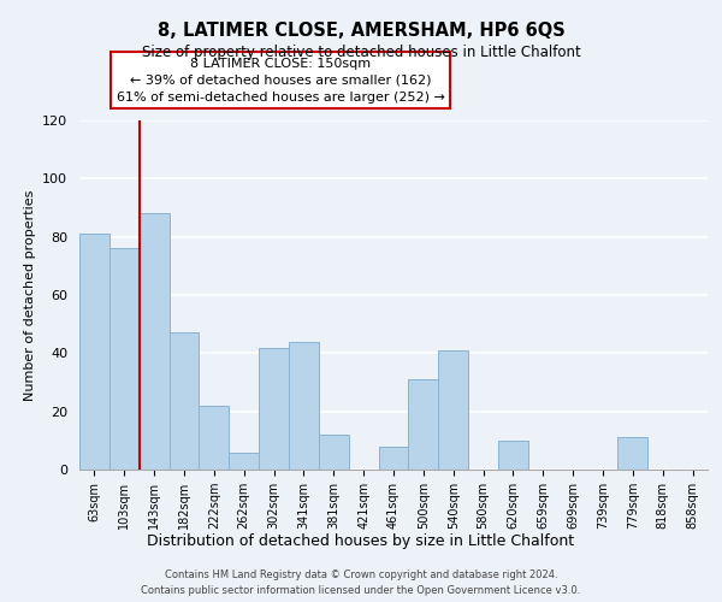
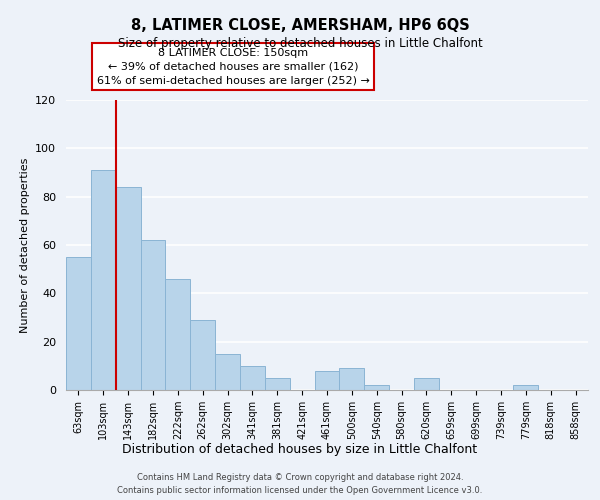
63sqm: 81 -> 55
103sqm: 76 -> 91
143sqm: 88 -> 84
182sqm: 47 -> 62
222sqm: 22 -> 46
262sqm: 6 -> 29
302sqm: 42 -> 15
341sqm: 44 -> 10
381sqm: 12 -> 5
500sqm: 31 -> 9
540sqm: 41 -> 2
620sqm: 10 -> 5
779sqm: 11 -> 2
